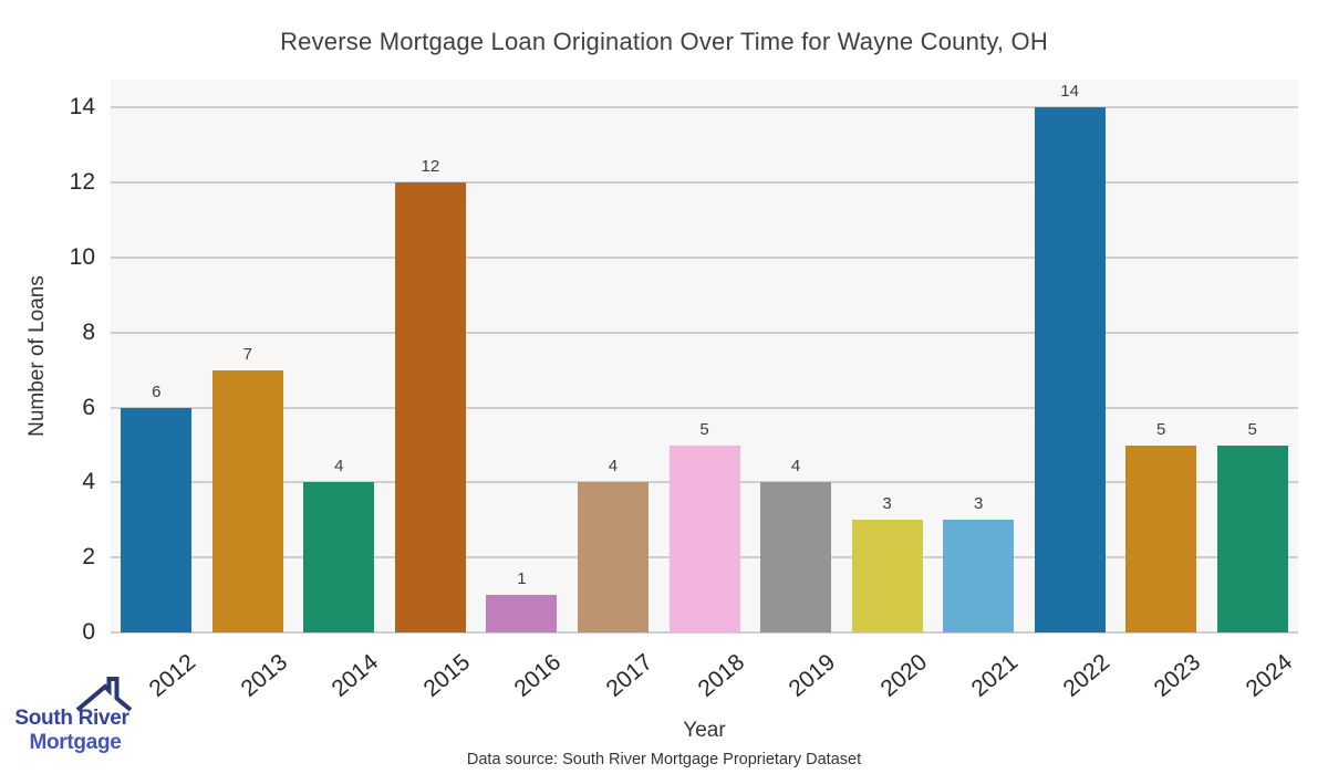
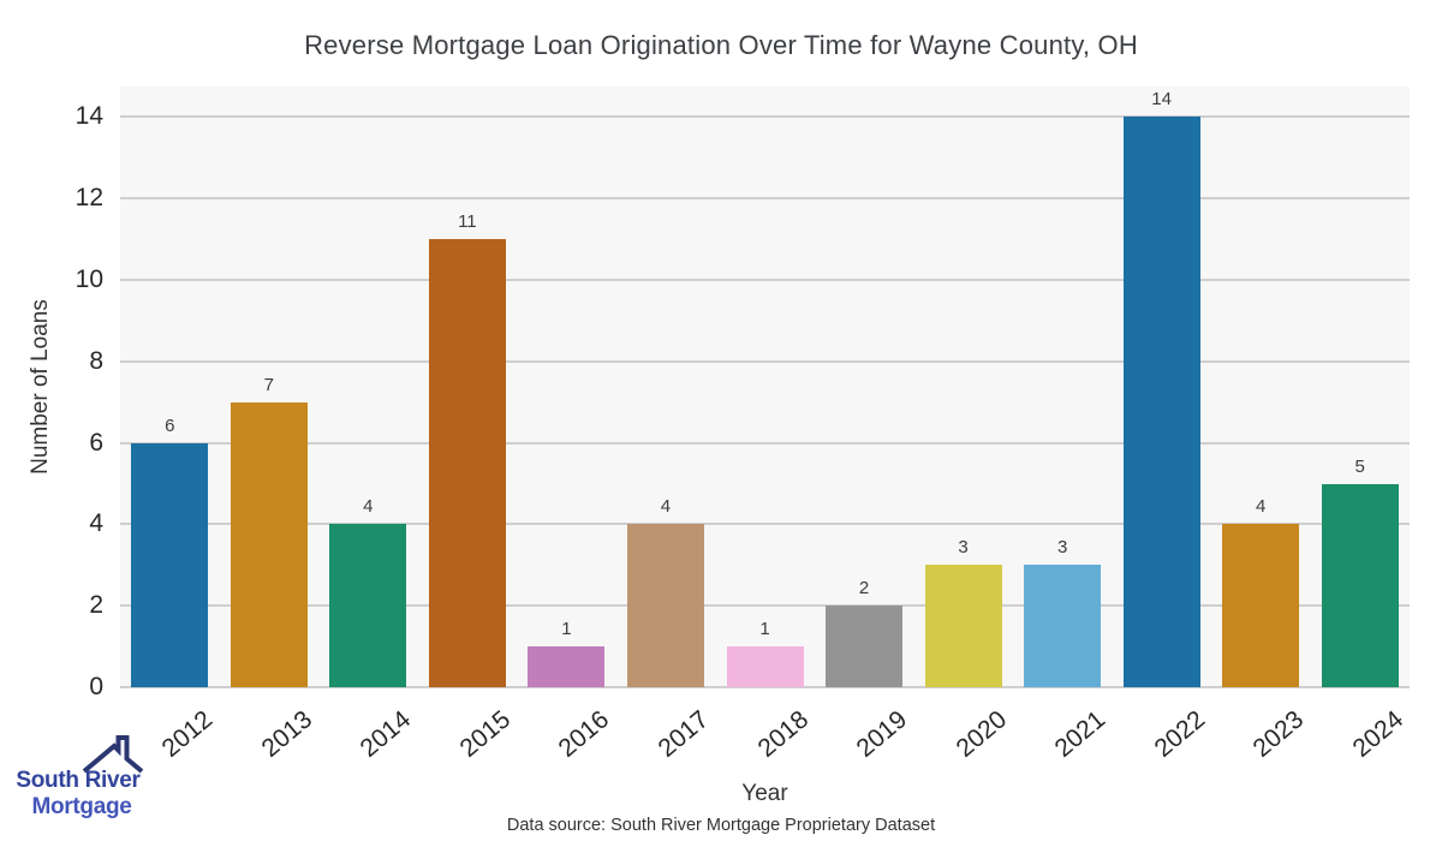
2015: 12 -> 11
2018: 5 -> 1
2019: 4 -> 2
2023: 5 -> 4
